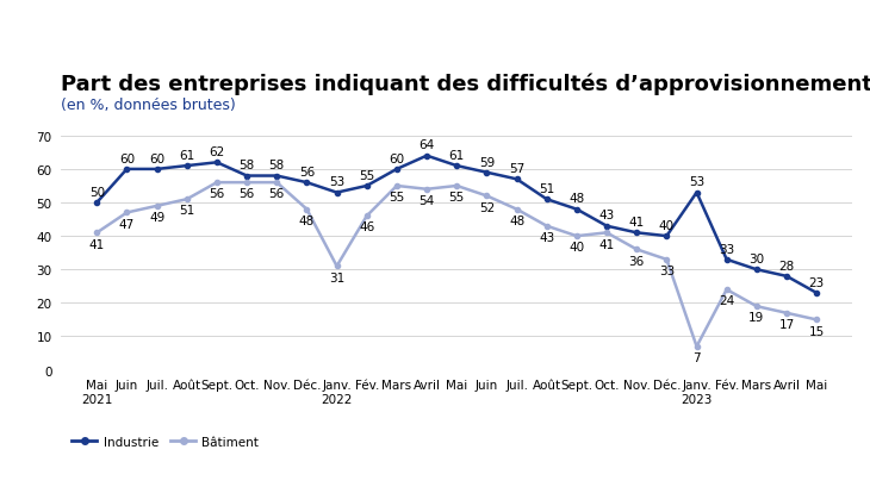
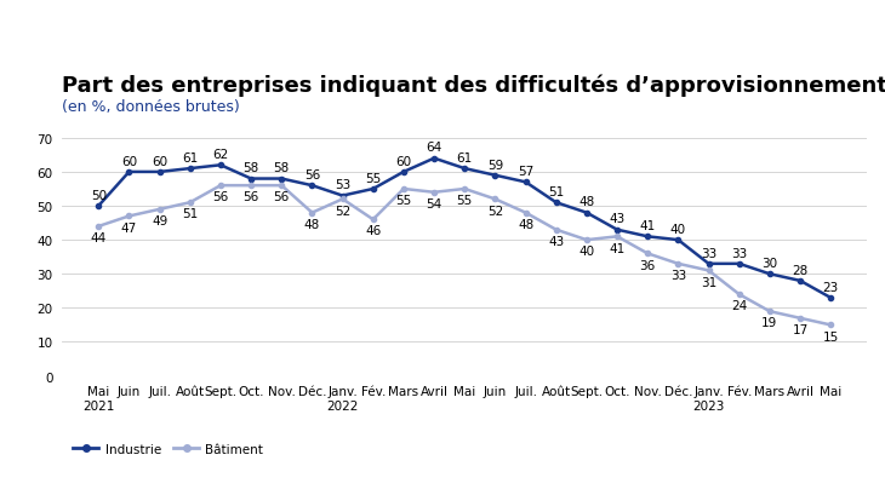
Bâtiment/Mai 2021: 41 -> 44
Bâtiment/Janv. 2022: 31 -> 52
Industrie/Janv. 2023: 53 -> 33
Bâtiment/Janv. 2023: 7 -> 31
